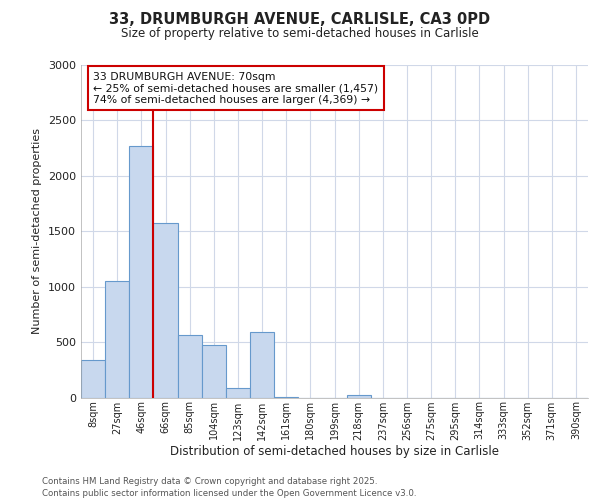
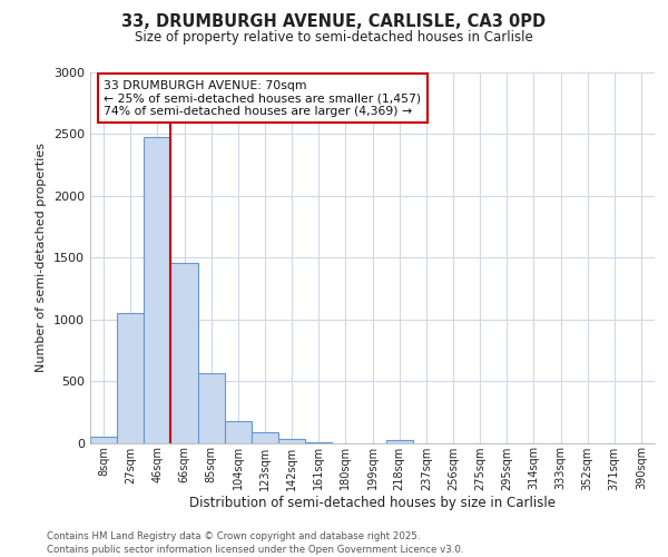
8sqm: 340 -> 50
46sqm: 2270 -> 2480
66sqm: 1570 -> 1460
104sqm: 470 -> 180
142sqm: 590 -> 30
